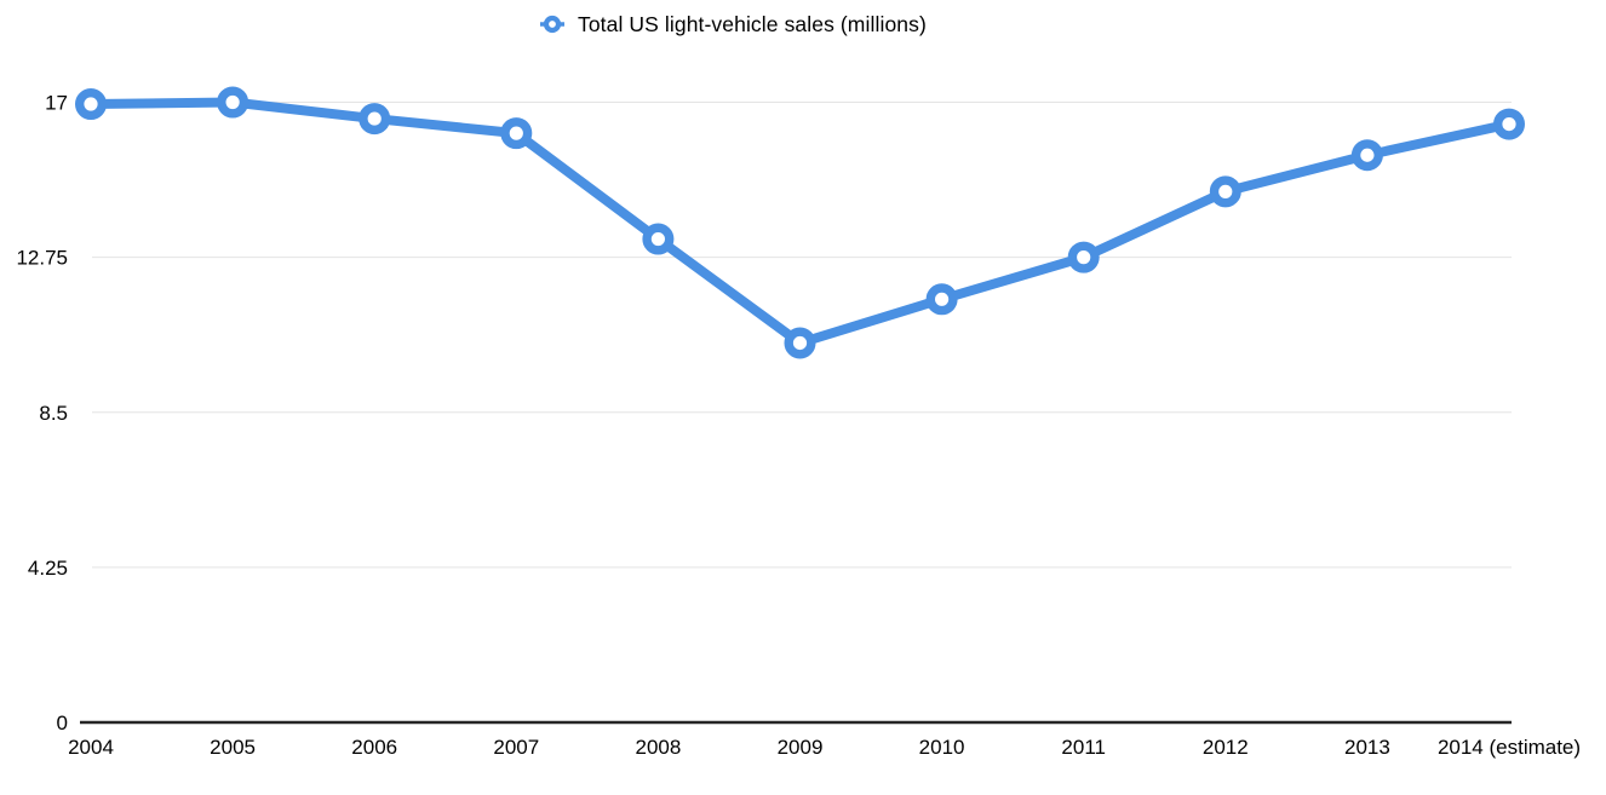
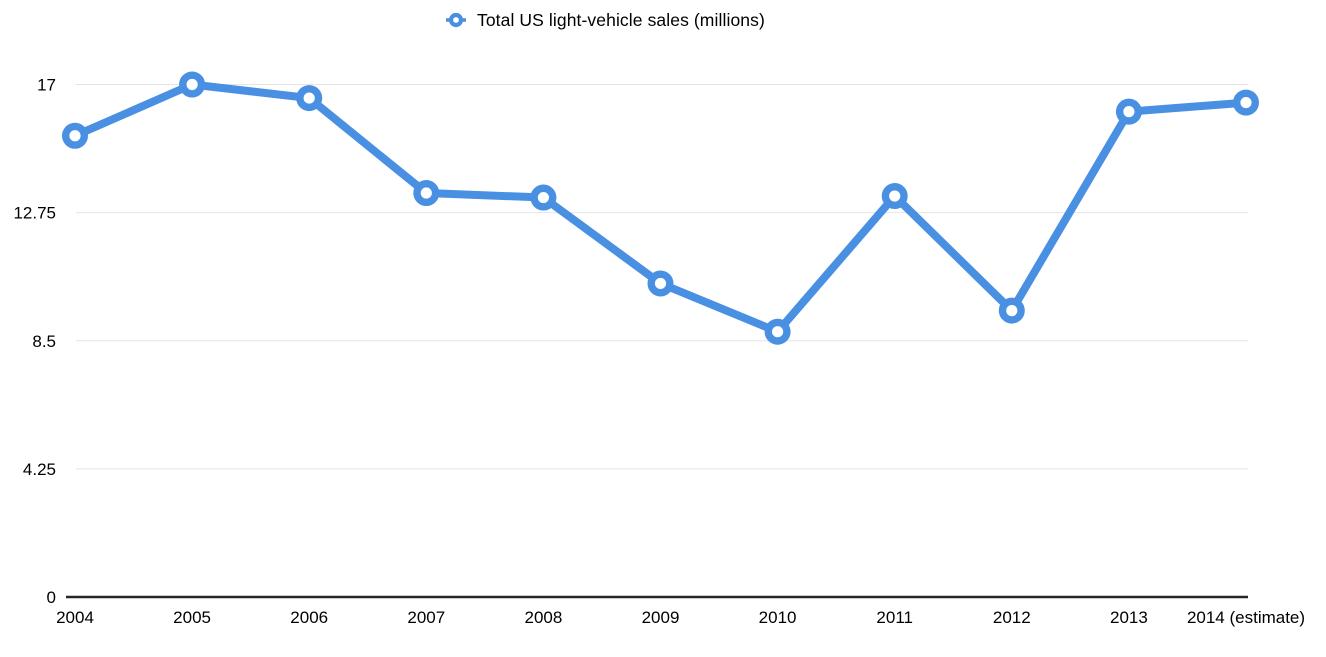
2004: 16.9 -> 15.3
2007: 16.1 -> 13.4
2010: 11.6 -> 8.8
2011: 12.8 -> 13.3
2012: 14.6 -> 9.5
2013: 15.6 -> 16.1
